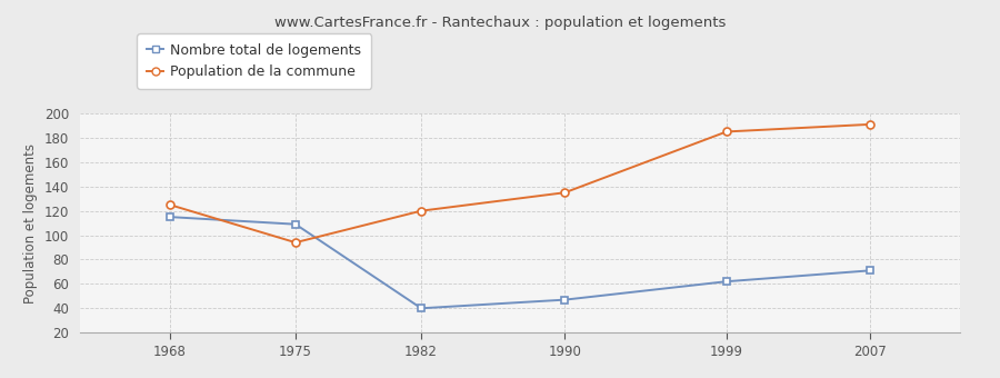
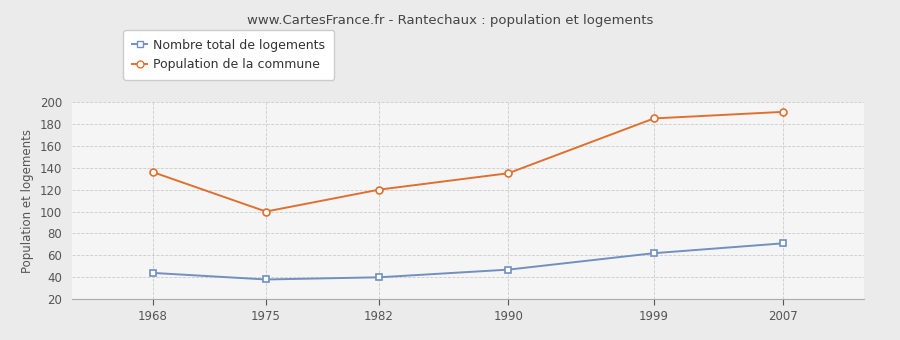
Nombre total de logements/1968: 115 -> 44
Population de la commune/1968: 125 -> 136
Nombre total de logements/1975: 109 -> 38
Population de la commune/1975: 94 -> 100
